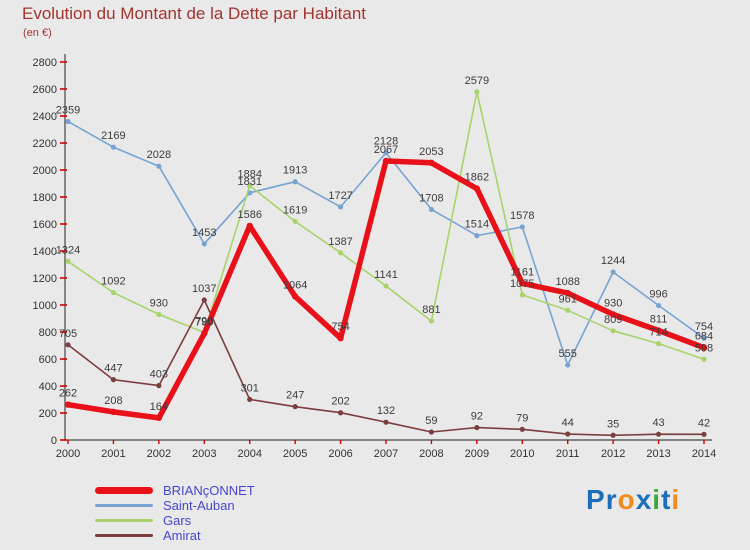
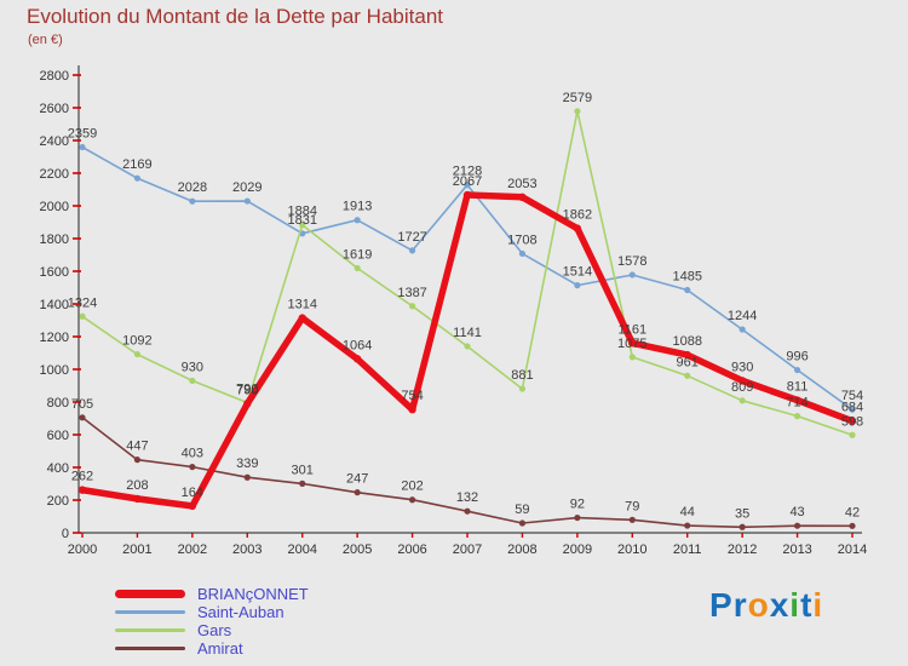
Saint-Auban/2003: 1453 -> 2029
Amirat/2003: 1037 -> 339
BRIANçONNET/2004: 1586 -> 1314
Saint-Auban/2011: 555 -> 1485
